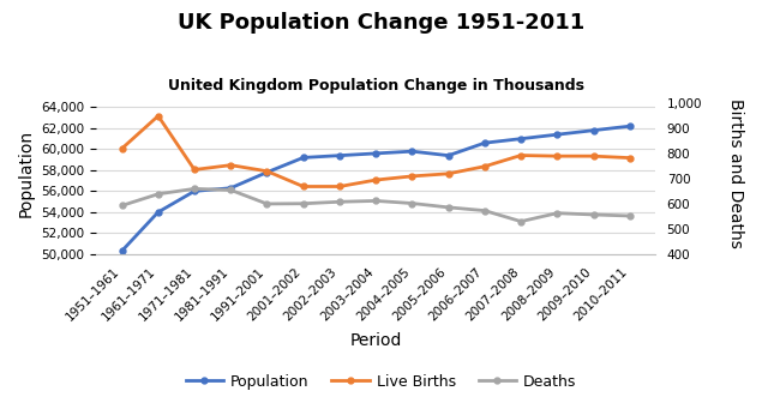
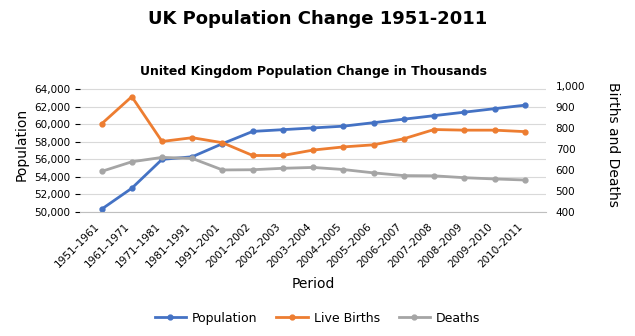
Population/1961–1971: 54,000 -> 52,700
Population/2005–2006: 59,400 -> 60,200
Deaths/2007–2008: 530 -> 572
